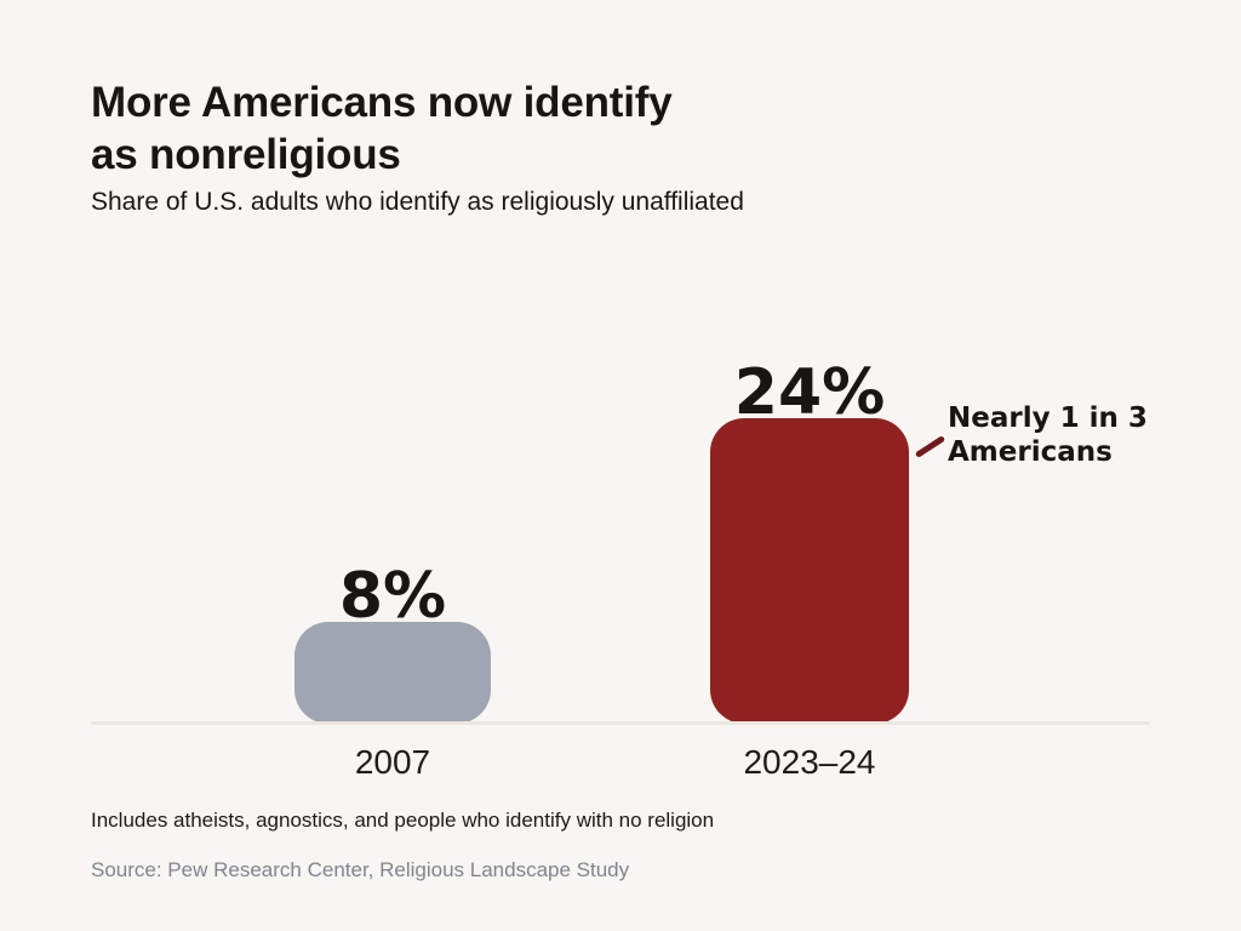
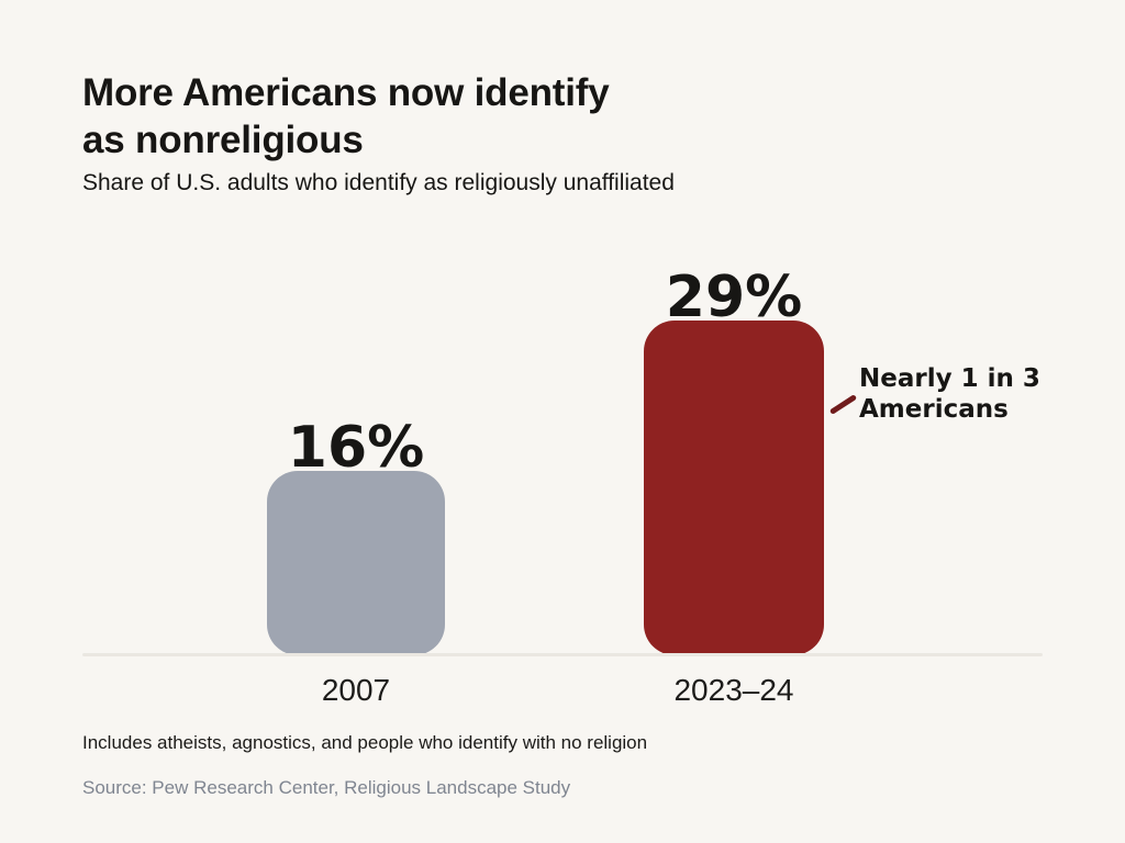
2007: 8% -> 16%
2023–24: 24% -> 29%
